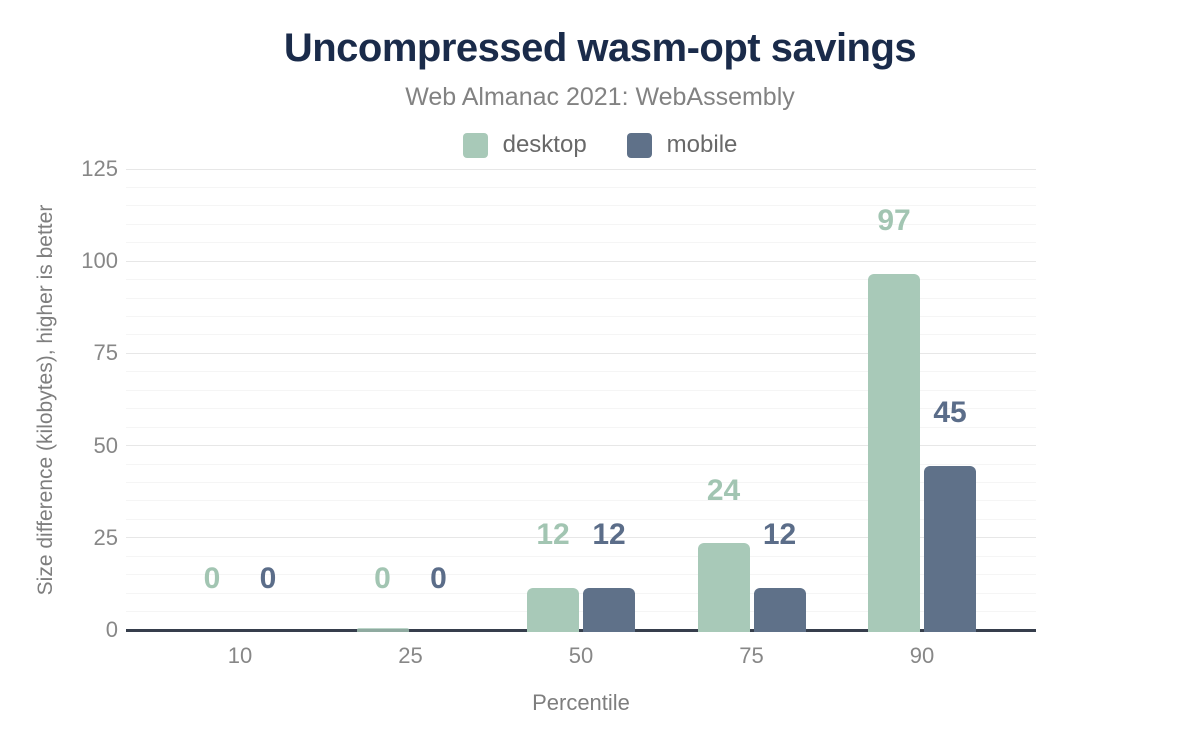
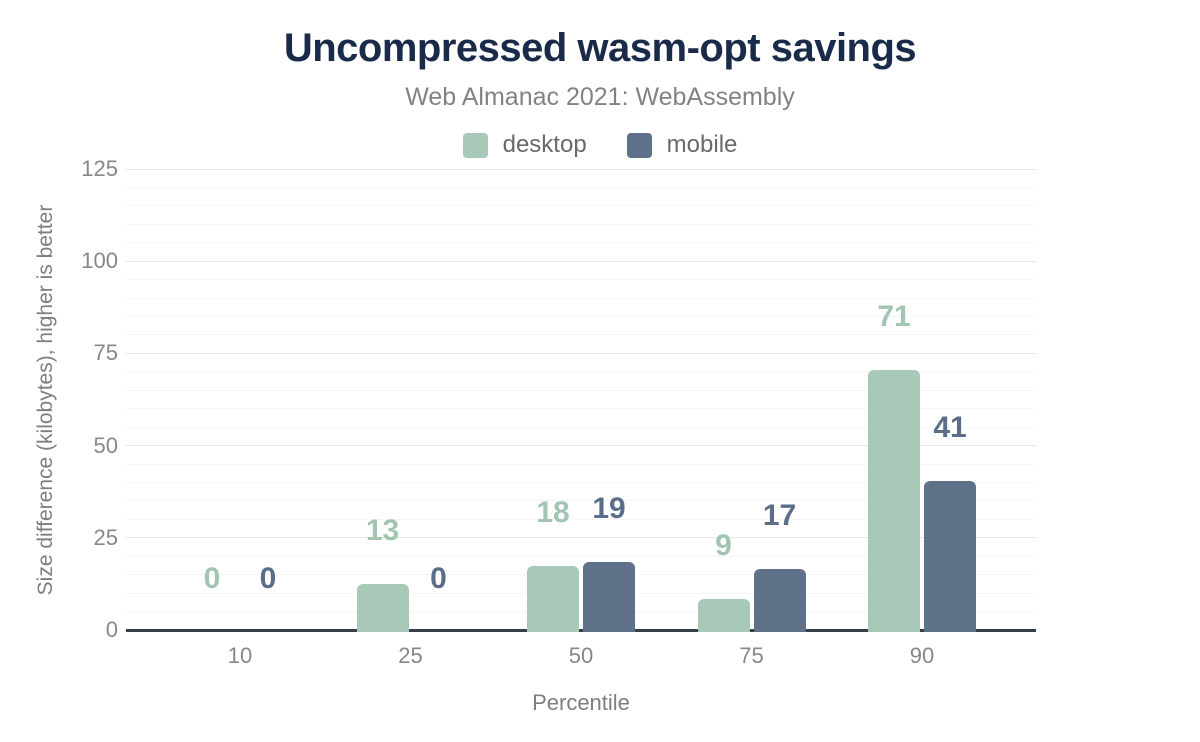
desktop/25: 0 -> 13
desktop/50: 12 -> 18
mobile/50: 12 -> 19
desktop/75: 24 -> 9
mobile/75: 12 -> 17
desktop/90: 97 -> 71
mobile/90: 45 -> 41
